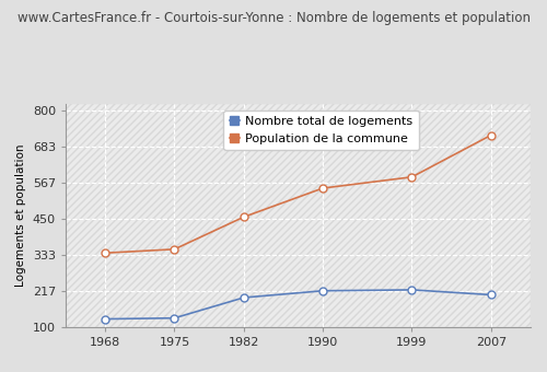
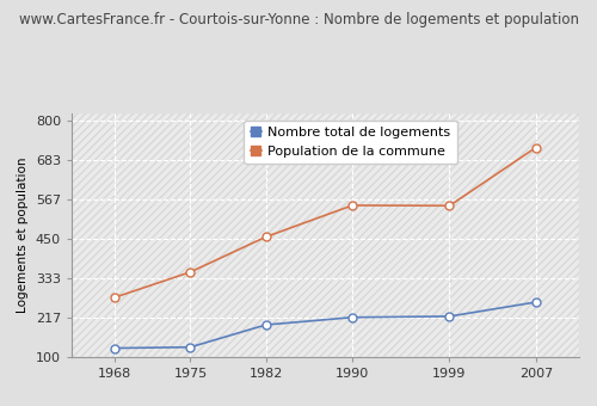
Population de la commune/1968: 340 -> 277
Population de la commune/1999: 585 -> 548
Nombre total de logements/2007: 205 -> 263
